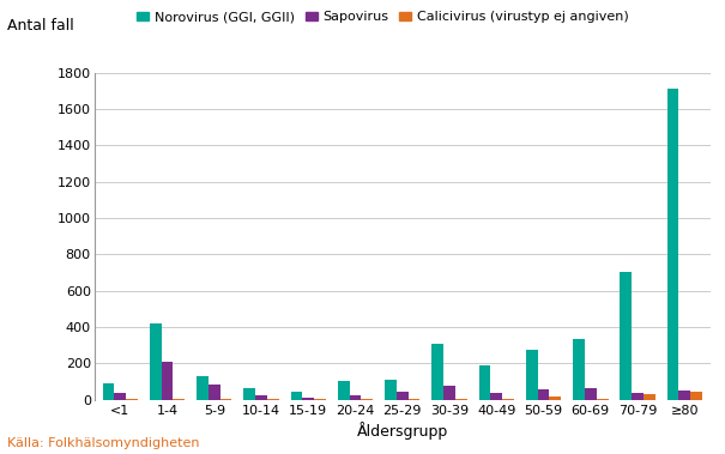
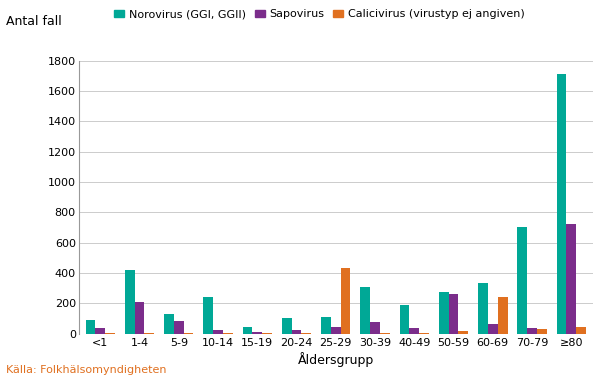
Norovirus (GGI, GGII)/10-14: 60 -> 240
Calicivirus (virustyp ej angiven)/25-29: 0 -> 430
Sapovirus/50-59: 60 -> 260
Calicivirus (virustyp ej angiven)/60-69: 0 -> 240
Sapovirus/≥80: 50 -> 720
